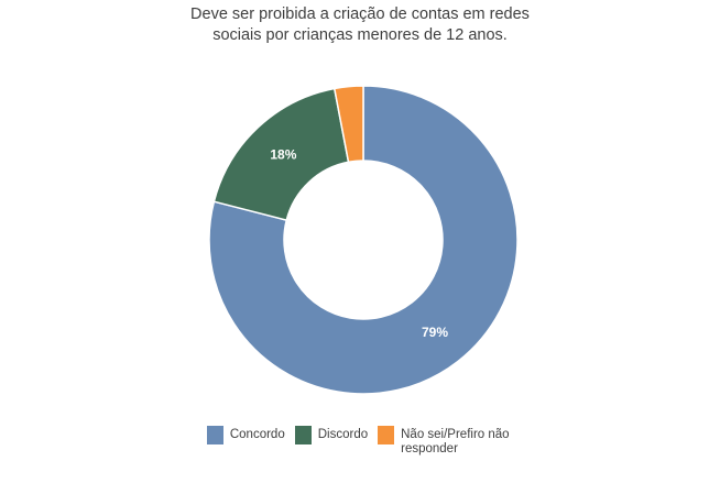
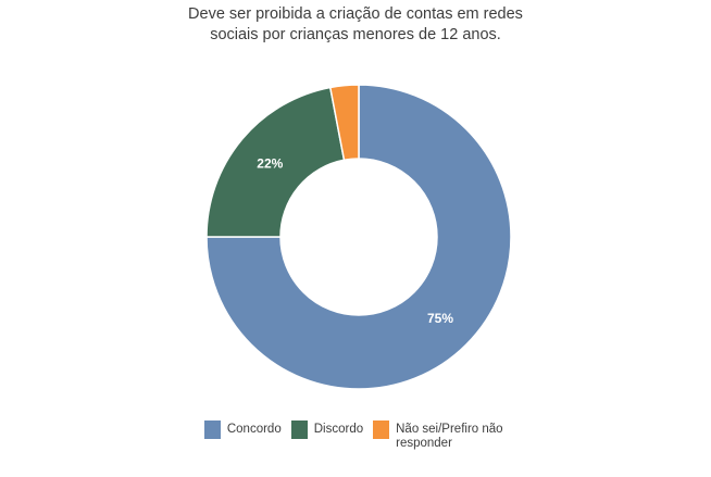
Concordo: 79% -> 75%
Discordo: 18% -> 22%
